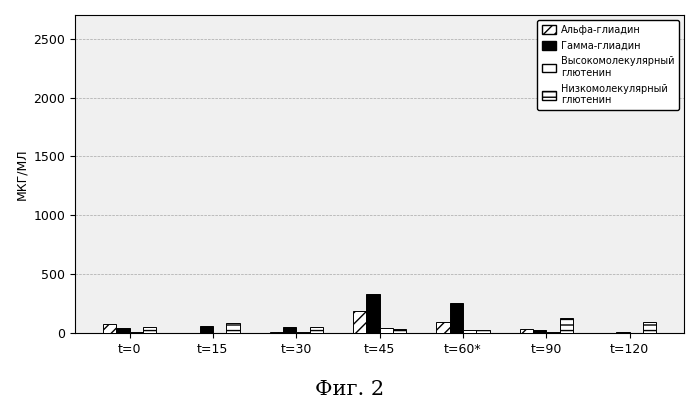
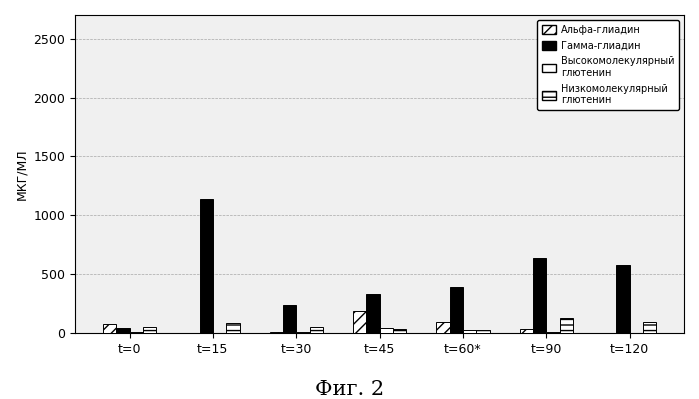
Гамма-глиадин/t=15: 60 -> 1140
Гамма-глиадин/t=30: 60 -> 240
Гамма-глиадин/t=60*: 260 -> 390
Гамма-глиадин/t=90: 30 -> 640
Гамма-глиадин/t=120: 10 -> 580
